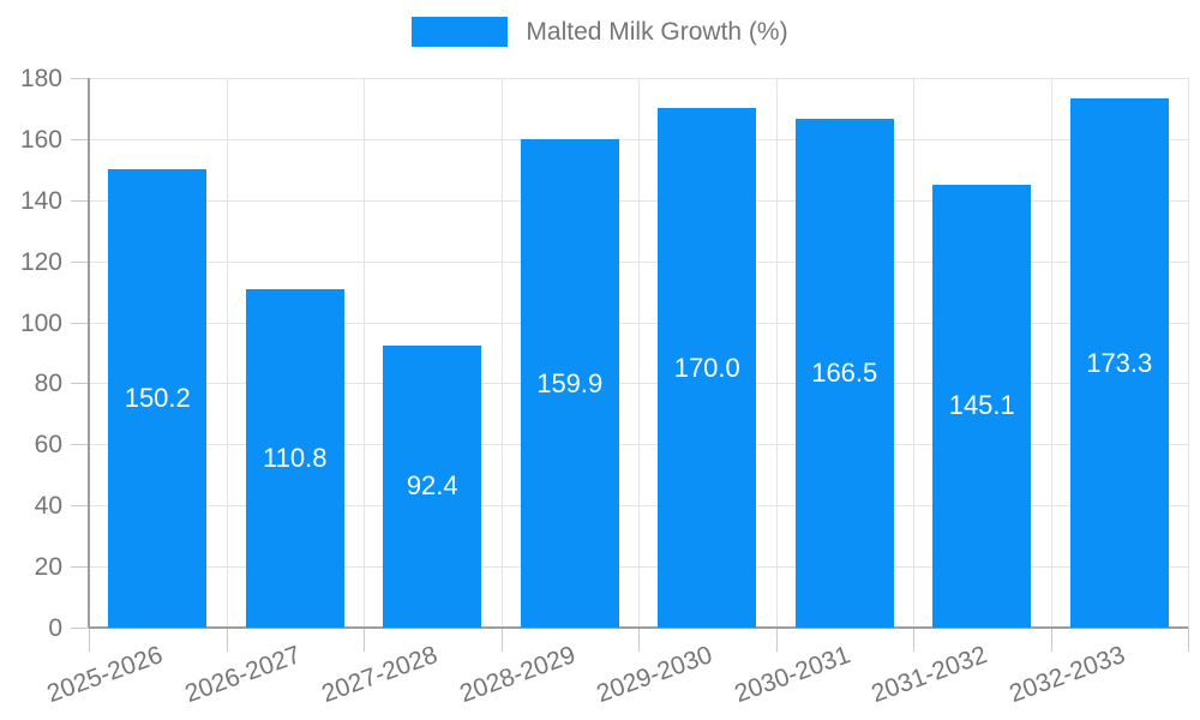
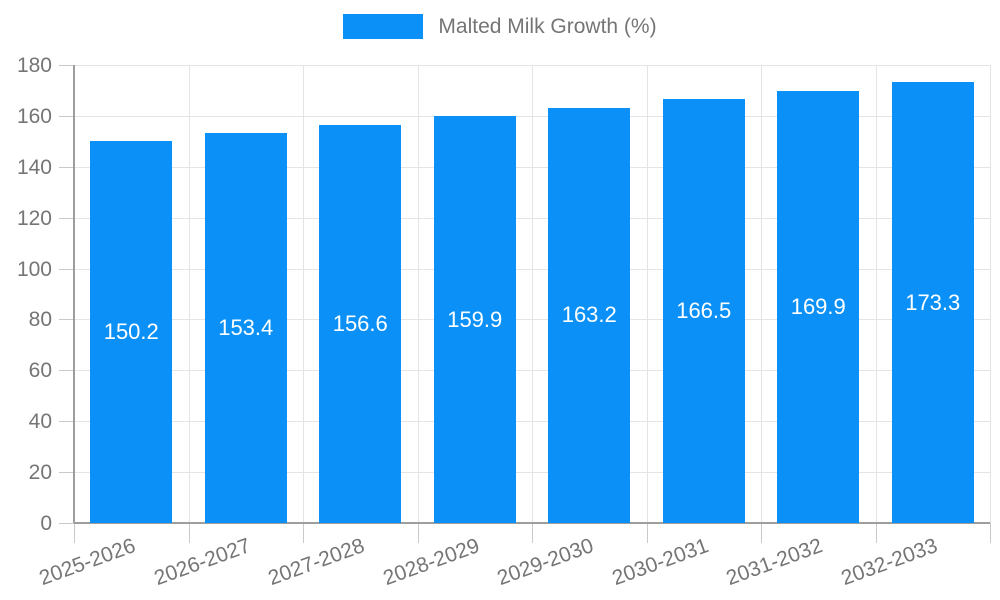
2026-2027: 110.8 -> 153.4
2027-2028: 92.4 -> 156.6
2029-2030: 170.0 -> 163.2
2031-2032: 145.1 -> 169.9
